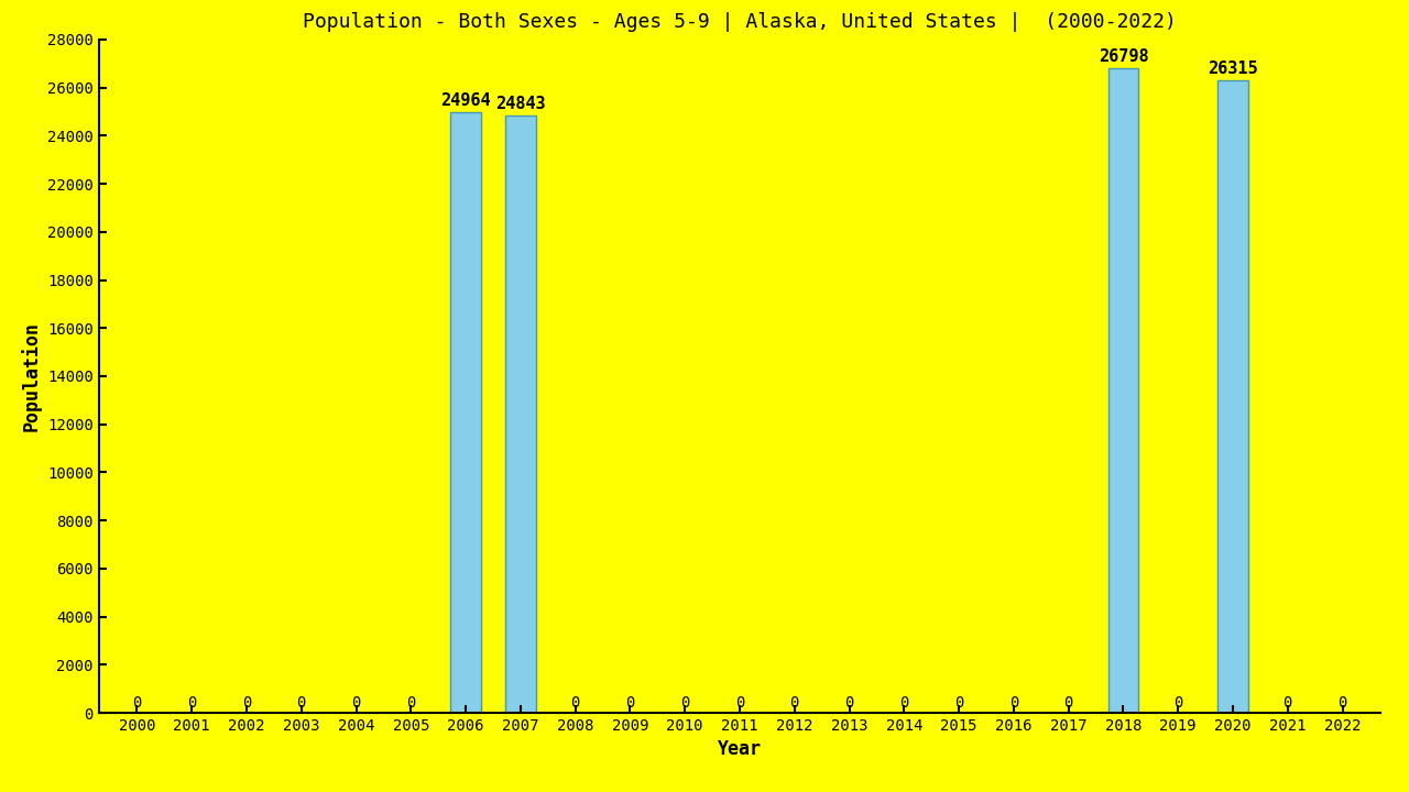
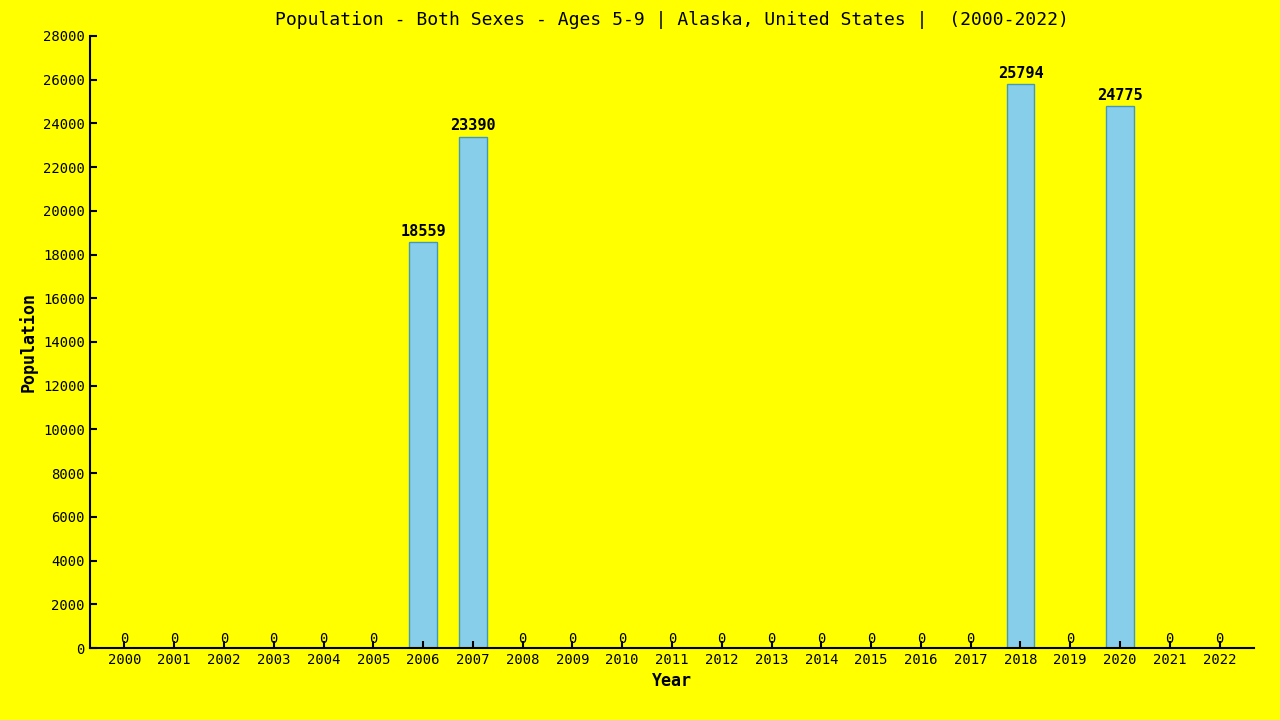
2006: 24964 -> 18559
2007: 24843 -> 23390
2018: 26798 -> 25794
2020: 26315 -> 24775
